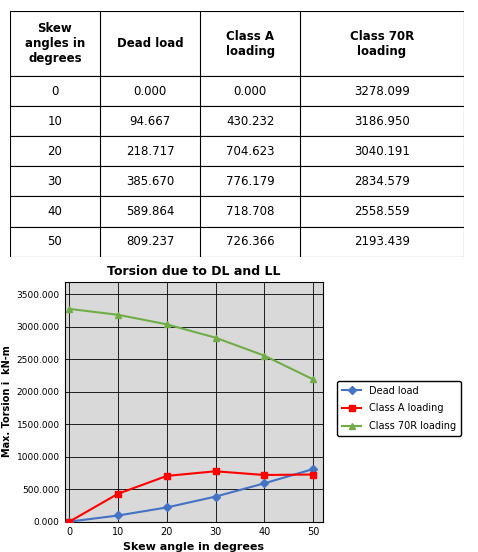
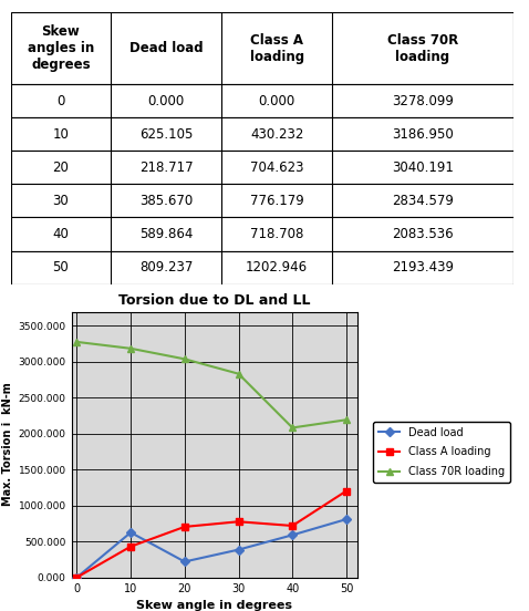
Dead load/10: 94.667 -> 625.105
Class 70R loading/40: 2558.559 -> 2083.536
Class A loading/50: 726.366 -> 1202.946
